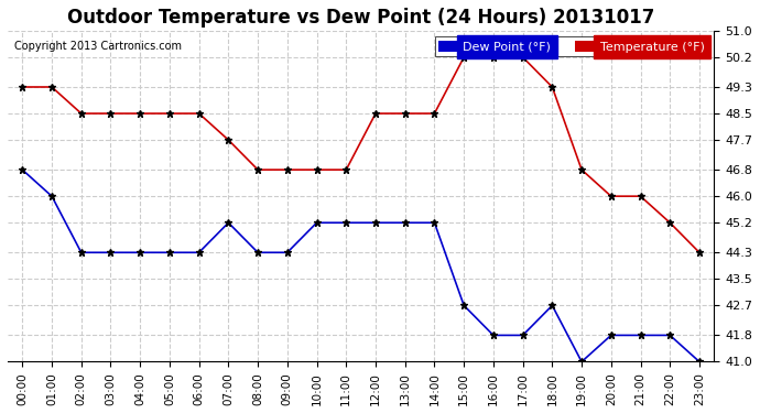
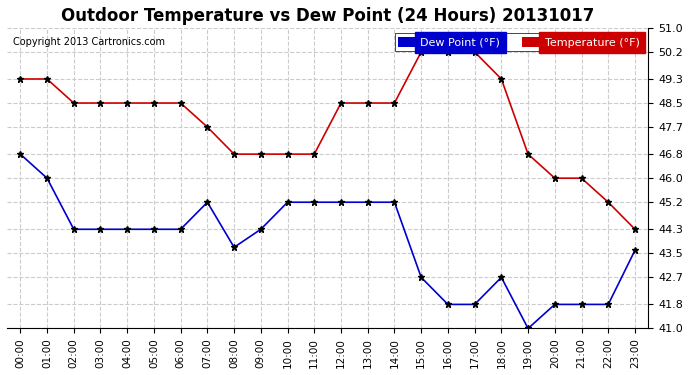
Dew Point (°F)/08:00: 44.3 -> 43.7
Dew Point (°F)/23:00: 41.0 -> 43.6
